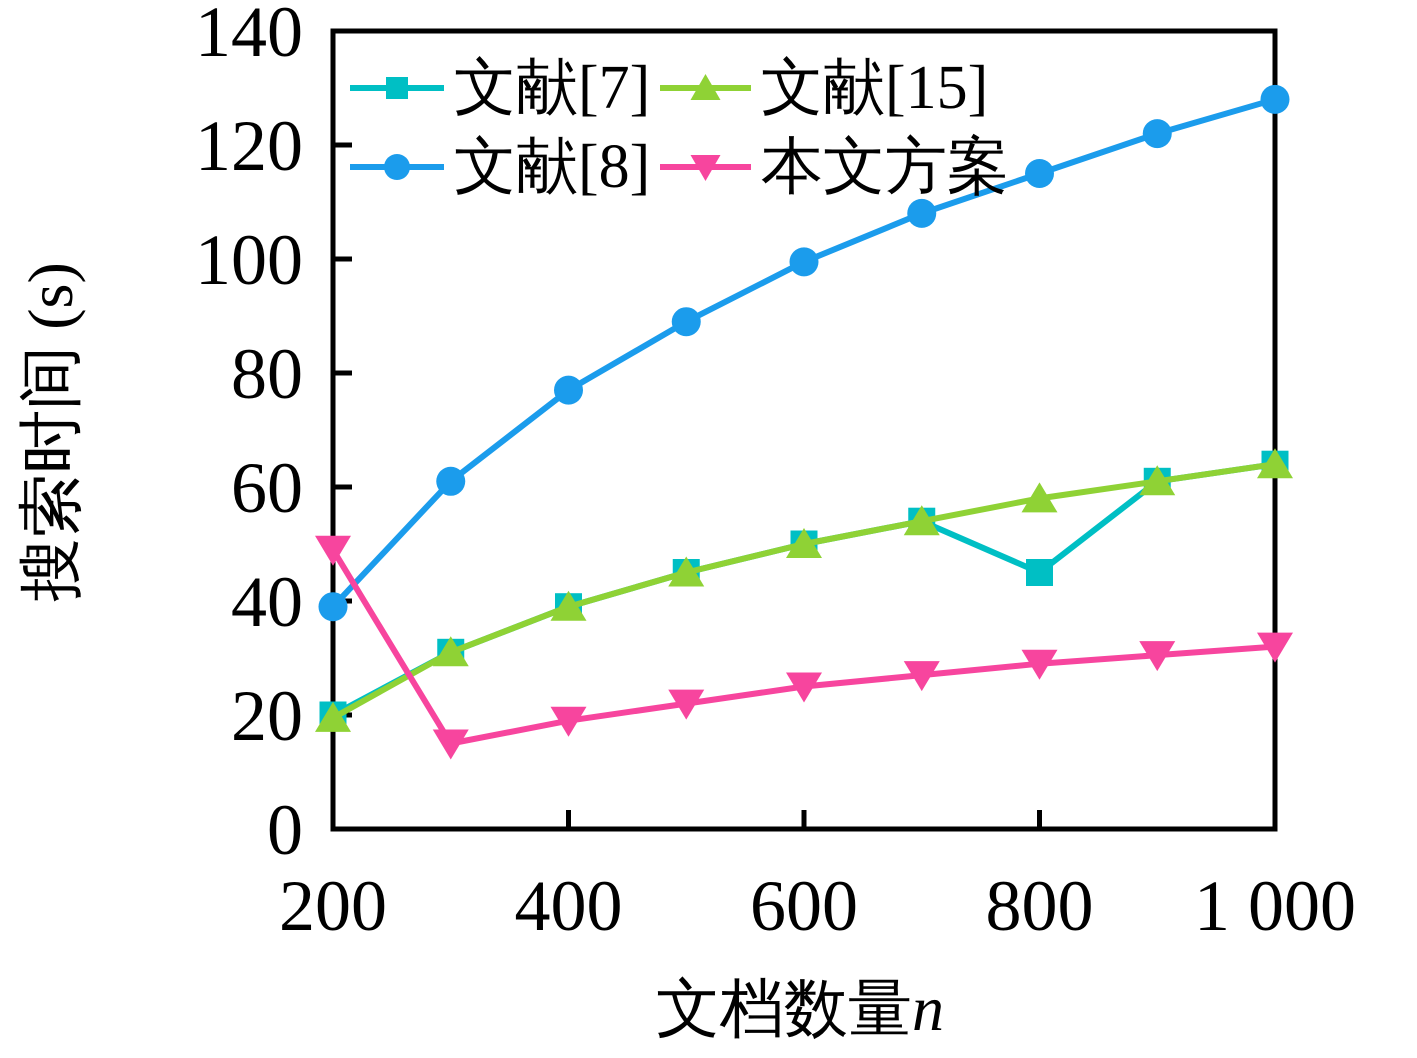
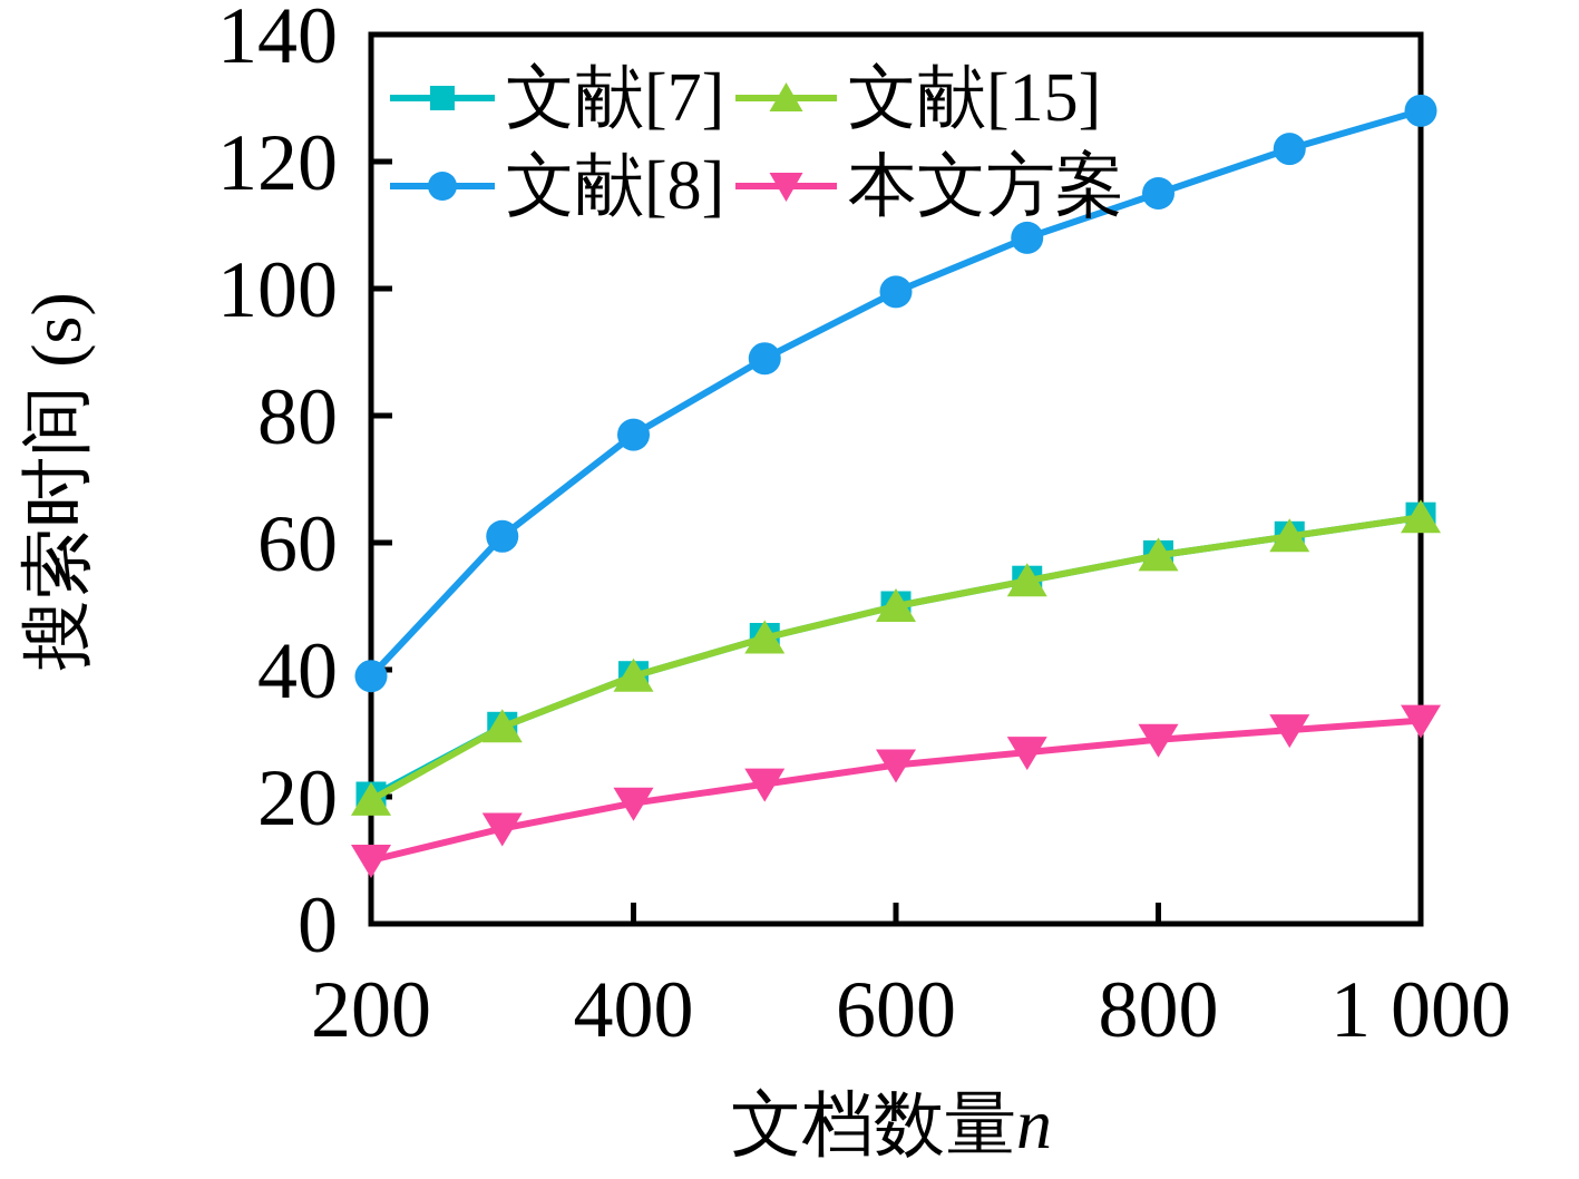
本文方案/200: 49 -> 10
文献[7]/800: 45 -> 58
